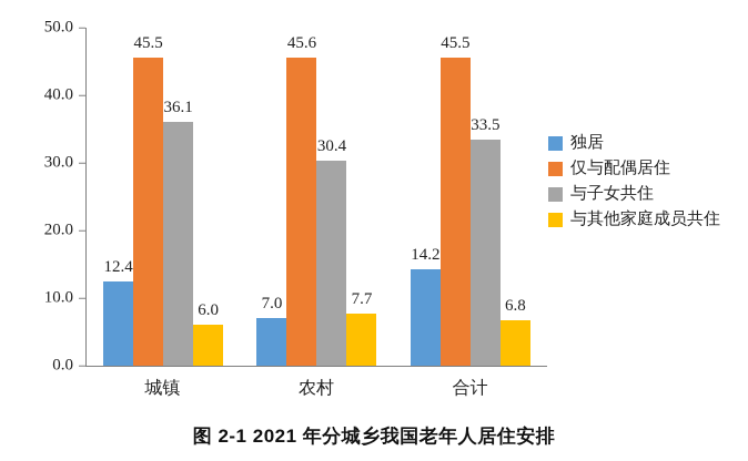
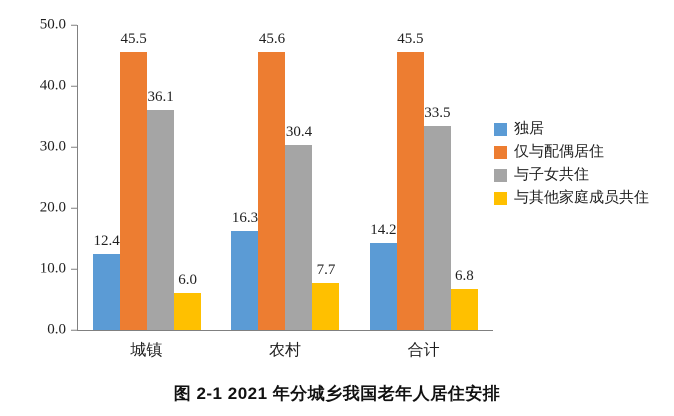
独居/农村: 7.0 -> 16.3
